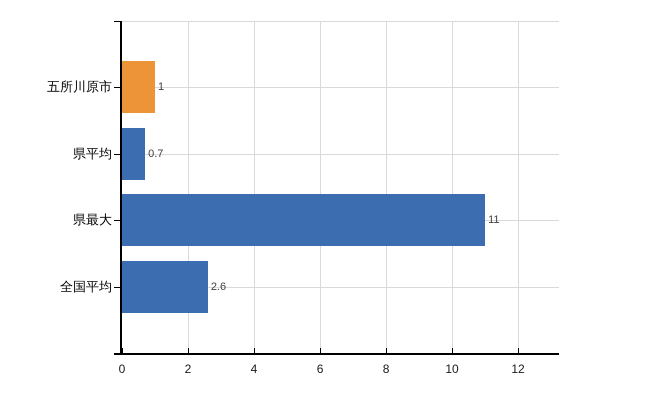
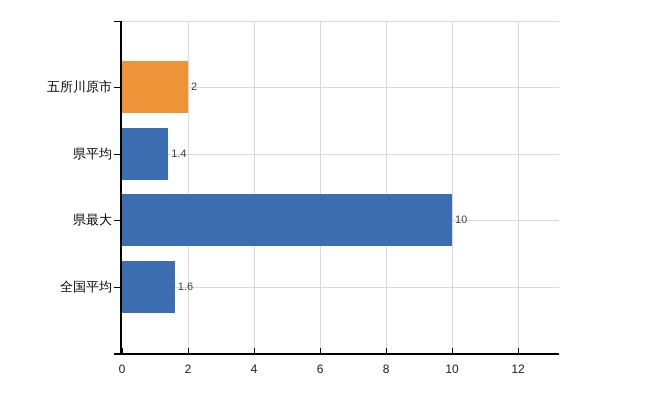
五所川原市: 1 -> 2
県平均: 0.7 -> 1.4
県最大: 11 -> 10
全国平均: 2.6 -> 1.6
